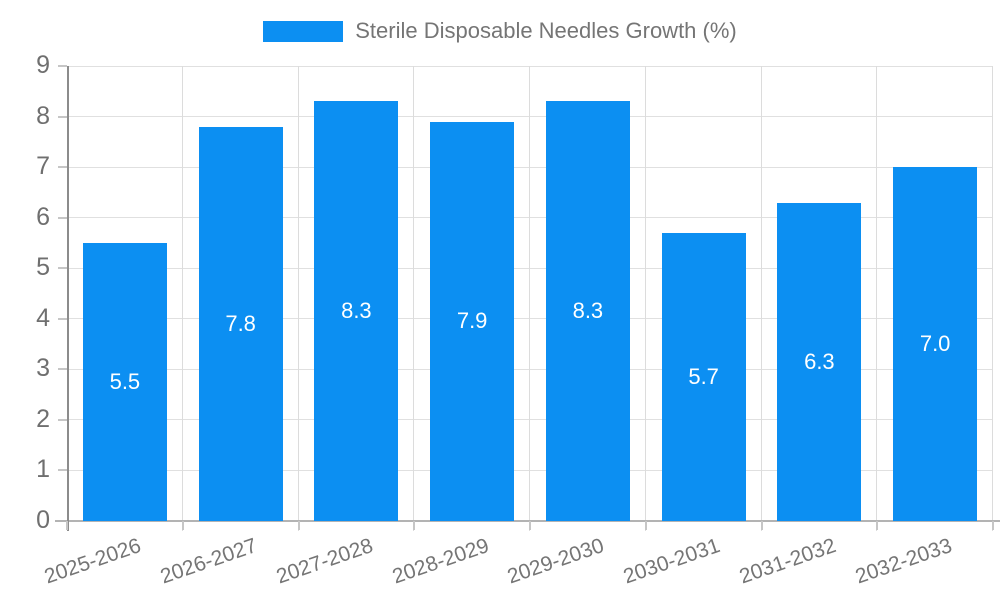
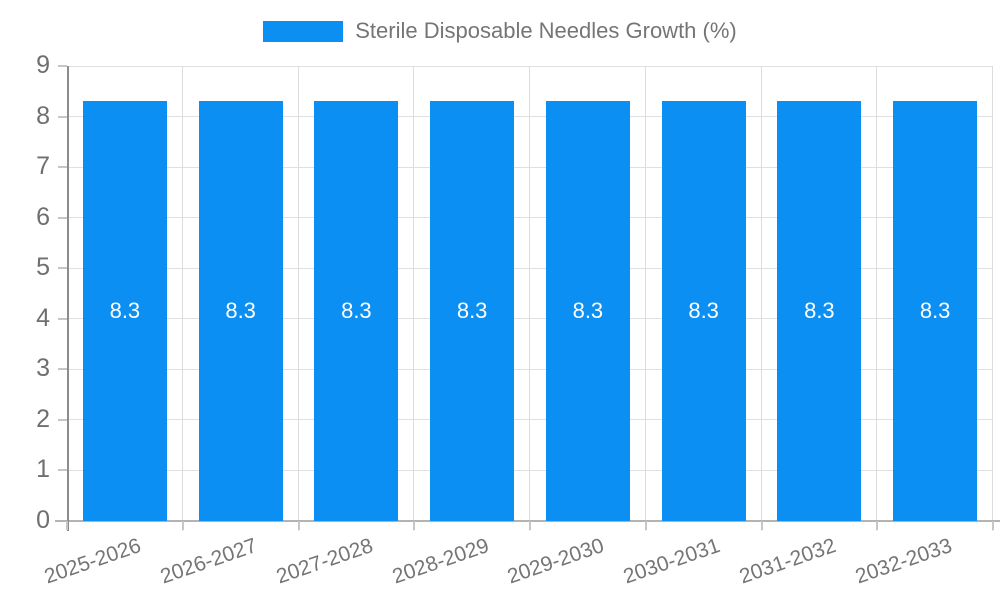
2025-2026: 5.5 -> 8.3
2026-2027: 7.8 -> 8.3
2028-2029: 7.9 -> 8.3
2030-2031: 5.7 -> 8.3
2031-2032: 6.3 -> 8.3
2032-2033: 7.0 -> 8.3
